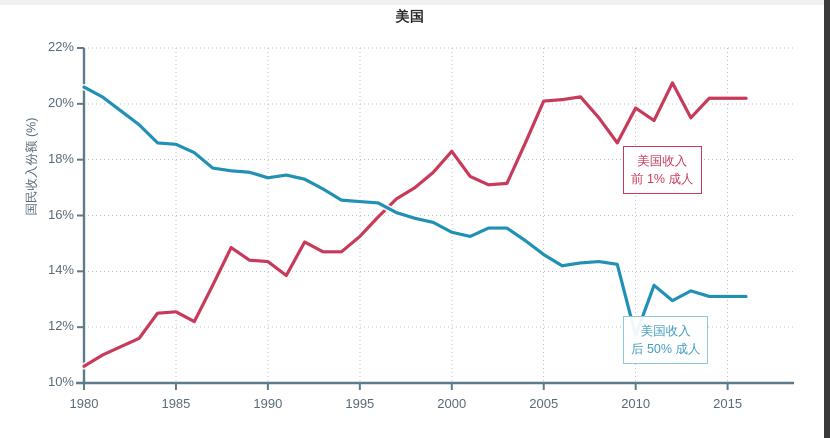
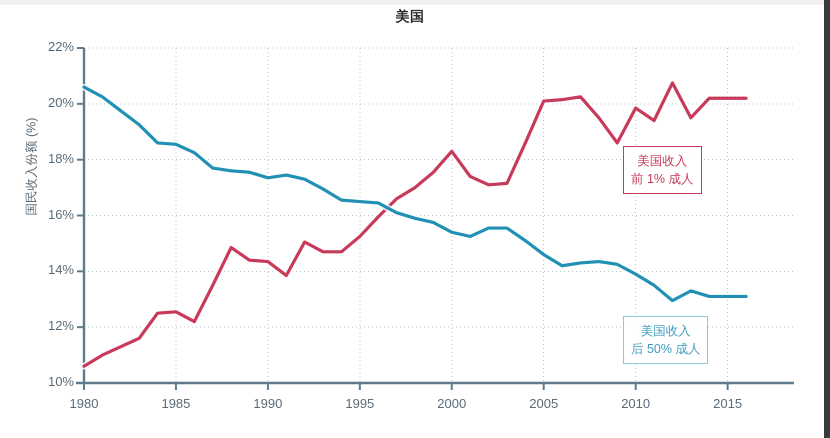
美国收入后 50% 成人/2010: 11.7% -> 13.9%
